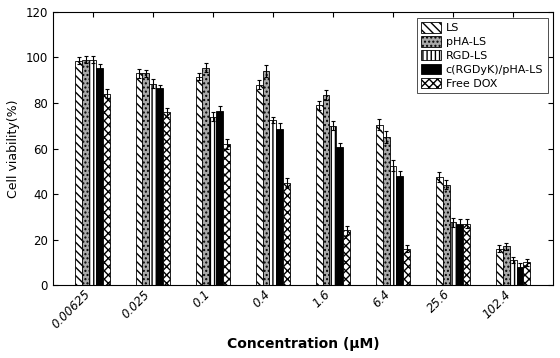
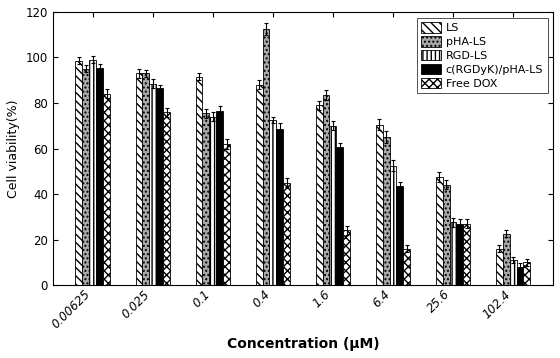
pHA-LS/0.00625: 99.0 -> 95.0
pHA-LS/0.1: 95.5 -> 75.5
pHA-LS/0.4: 94.0 -> 112.5
c(RGDyK)/pHA-LS/6.4: 48.0 -> 43.5
pHA-LS/102.4: 17.0 -> 22.5
